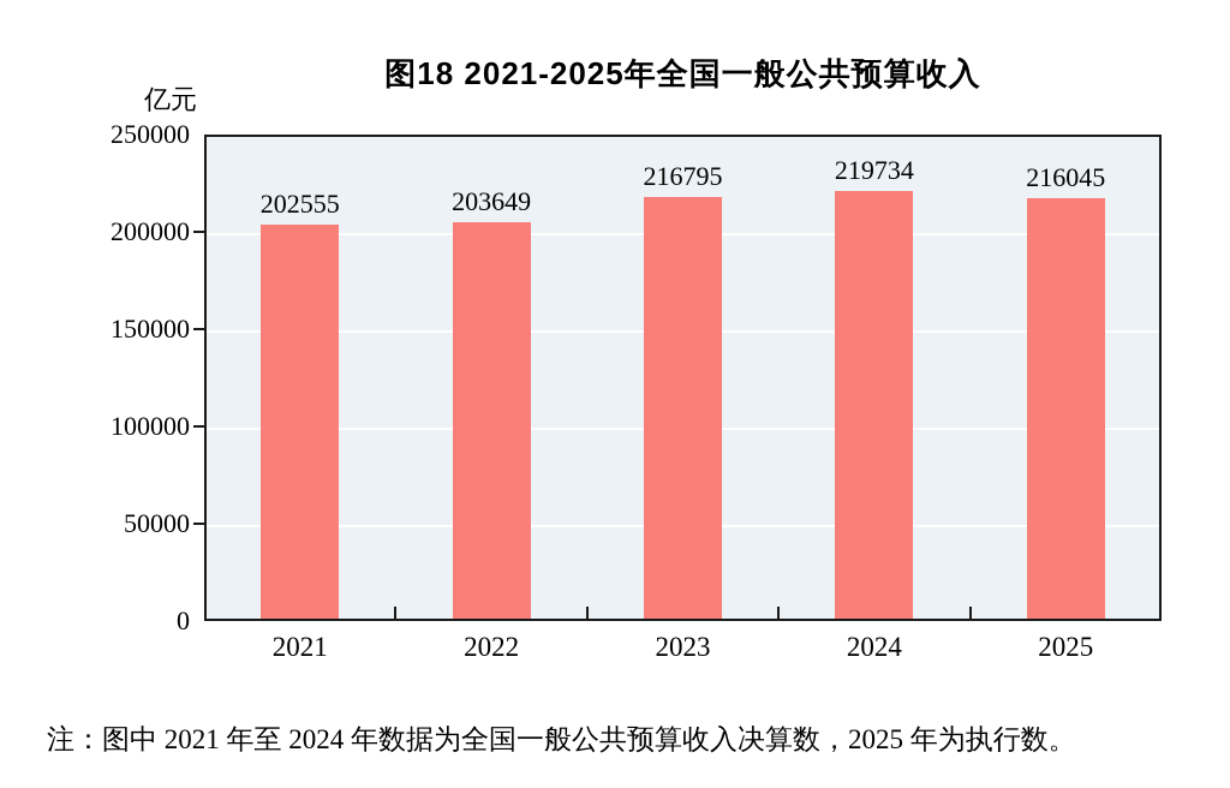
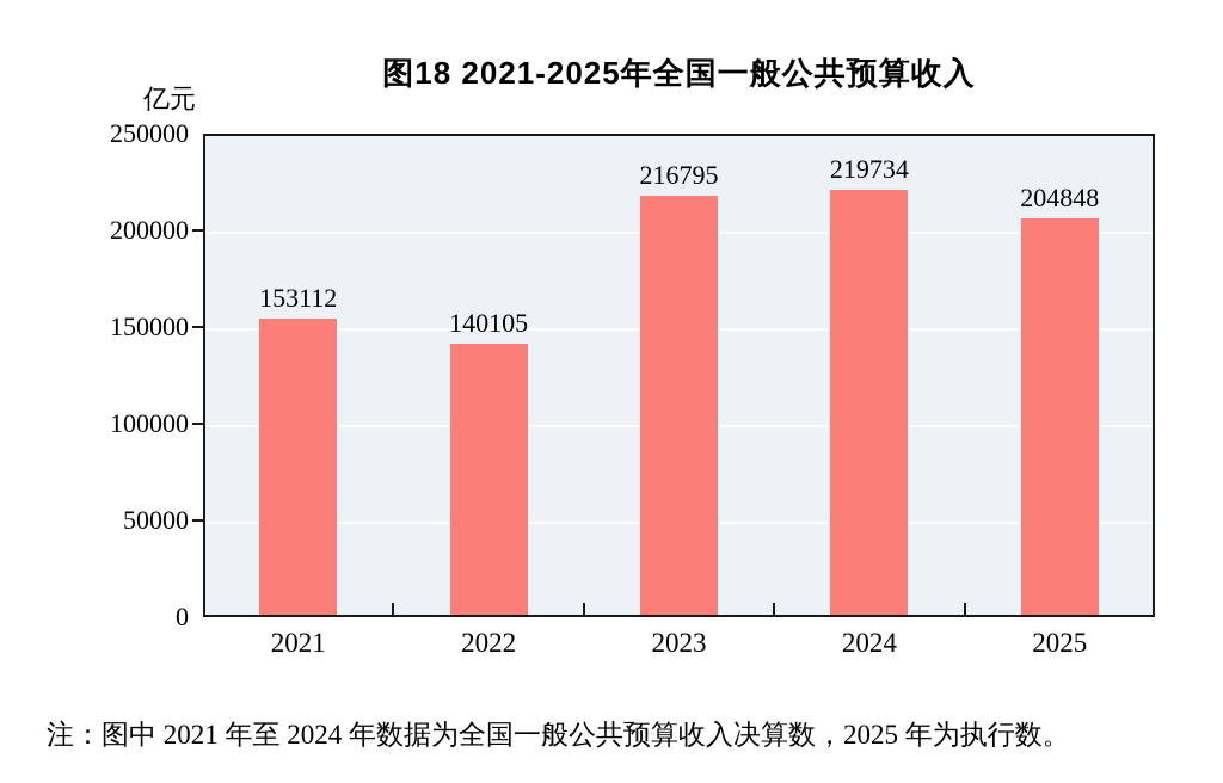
2021: 202555 -> 153112
2022: 203649 -> 140105
2025: 216045 -> 204848
